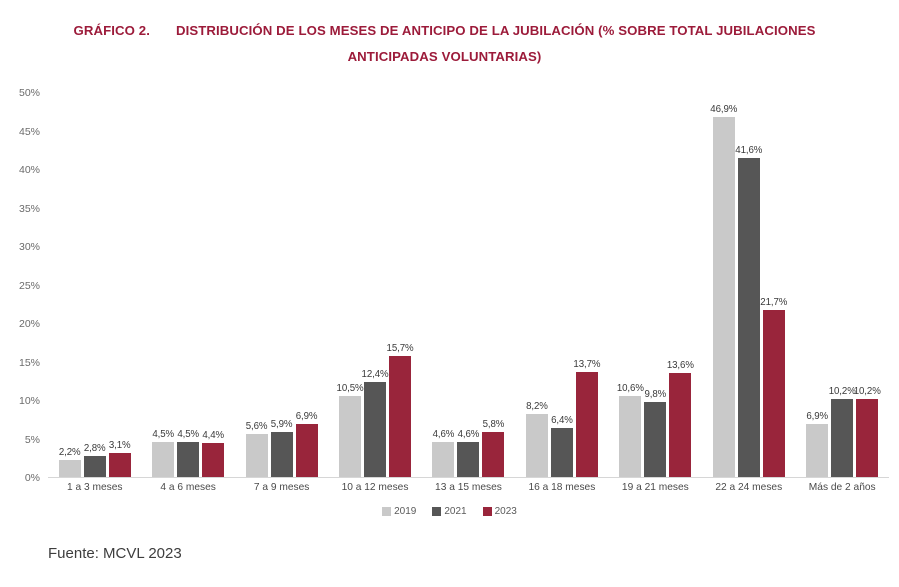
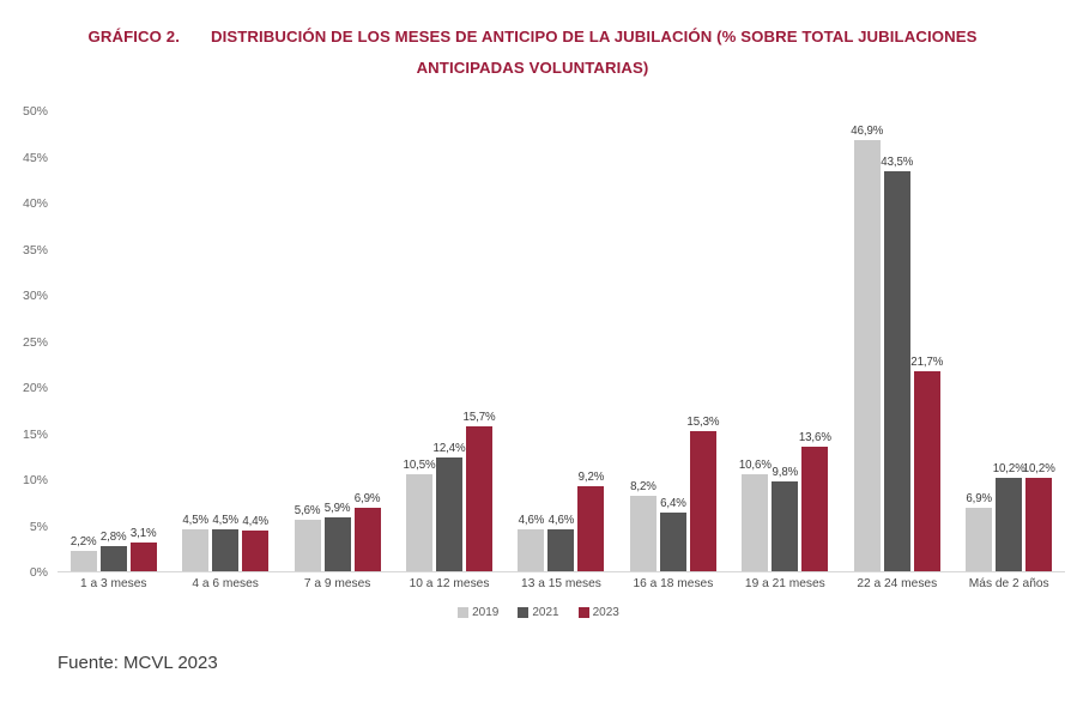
2023/13 a 15 meses: 5,8% -> 9,2%
2023/16 a 18 meses: 13,7% -> 15,3%
2021/22 a 24 meses: 41,6% -> 43,5%
